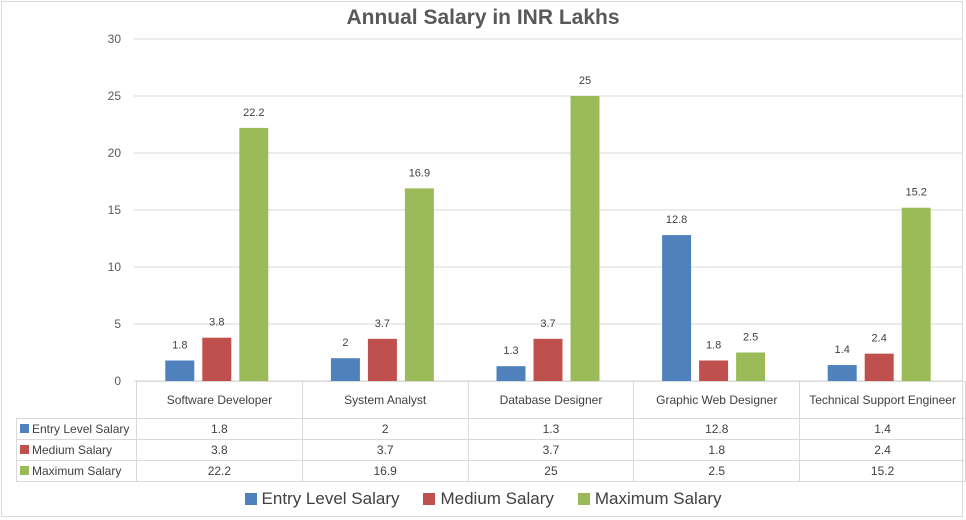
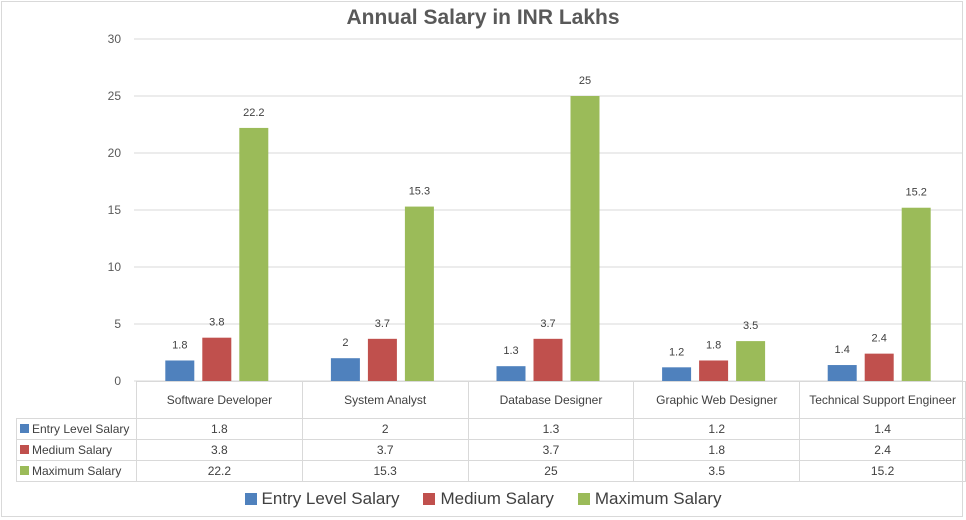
Maximum Salary/System Analyst: 16.9 -> 15.3
Entry Level Salary/Graphic Web Designer: 12.8 -> 1.2
Maximum Salary/Graphic Web Designer: 2.5 -> 3.5
